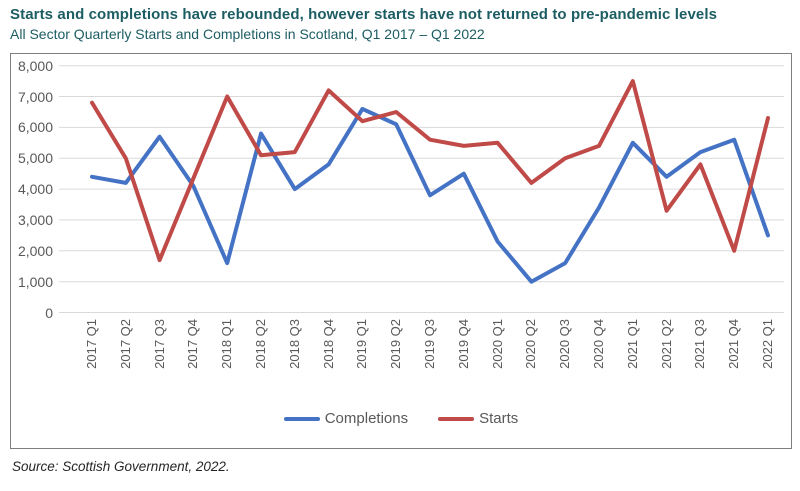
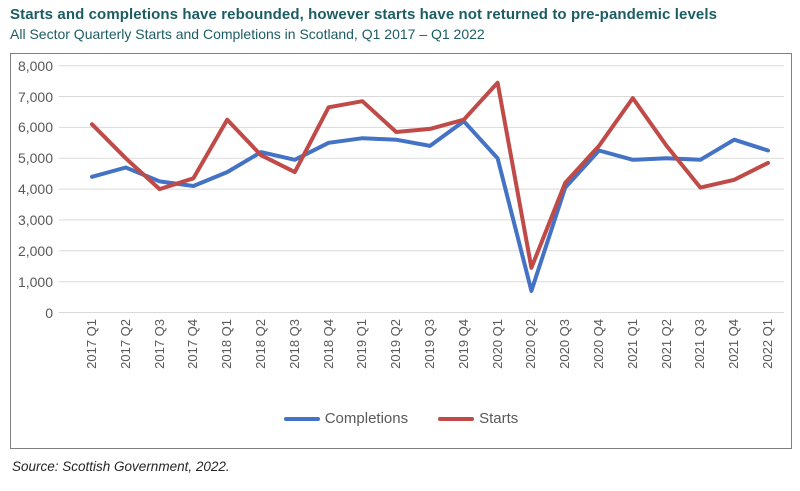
Starts/2017 Q1: 6800 -> 6100
Completions/2017 Q2: 4200 -> 4700
Completions/2017 Q3: 5700 -> 4200
Starts/2017 Q3: 1700 -> 4000
Completions/2018 Q1: 1600 -> 4600
Starts/2018 Q1: 7000 -> 6200
Completions/2018 Q2: 5800 -> 5200
Completions/2018 Q3: 4000 -> 5000
Starts/2018 Q3: 5200 -> 4600
Completions/2018 Q4: 4800 -> 5500
Starts/2018 Q4: 7200 -> 6600
Completions/2019 Q1: 6600 -> 5600
Starts/2019 Q1: 6200 -> 6800
Completions/2019 Q2: 6100 -> 5600
Starts/2019 Q2: 6500 -> 5800
Completions/2019 Q3: 3800 -> 5400
Starts/2019 Q3: 5600 -> 6000
Completions/2019 Q4: 4500 -> 6200
Starts/2019 Q4: 5400 -> 6200
Completions/2020 Q1: 2300 -> 5000
Starts/2020 Q1: 5500 -> 7400
Completions/2020 Q2: 1000 -> 700
Starts/2020 Q2: 4200 -> 1400
Completions/2020 Q3: 1600 -> 4000
Starts/2020 Q3: 5000 -> 4200
Completions/2020 Q4: 3400 -> 5200
Completions/2021 Q1: 5500 -> 5000
Starts/2021 Q1: 7500 -> 7000
Completions/2021 Q2: 4400 -> 5000
Starts/2021 Q2: 3300 -> 5400
Completions/2021 Q3: 5200 -> 5000
Starts/2021 Q3: 4800 -> 4000
Starts/2021 Q4: 2000 -> 4300
Completions/2022 Q1: 2500 -> 5200
Starts/2022 Q1: 6300 -> 4800
